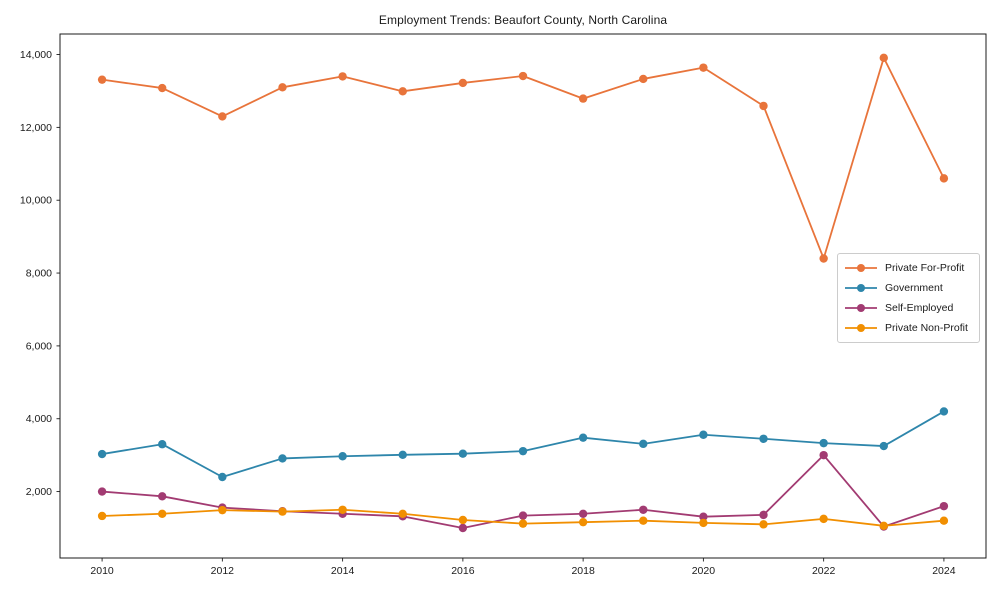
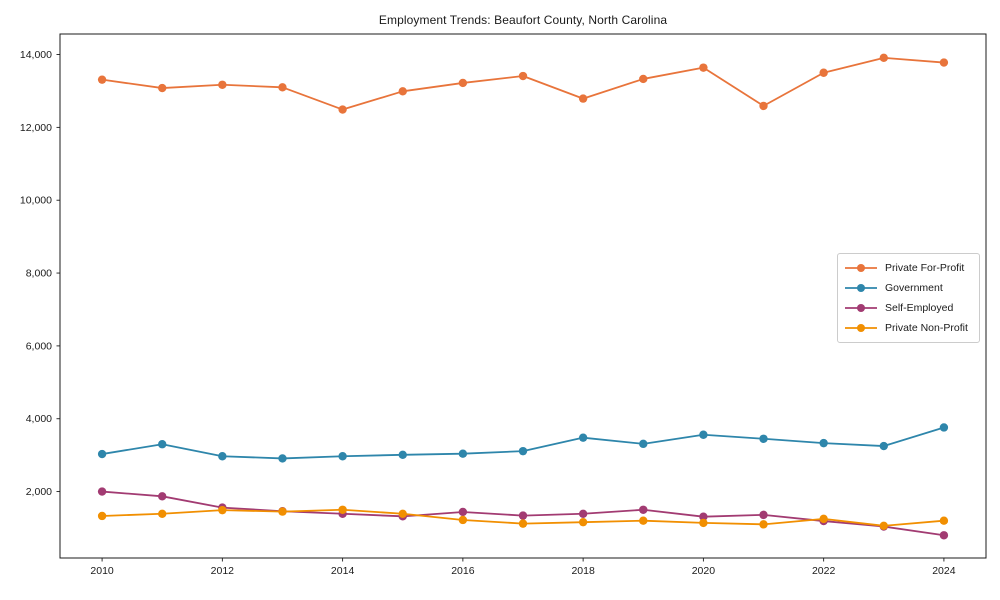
Private For-Profit/2012: 12300 -> 13200
Government/2012: 2400 -> 3000
Private For-Profit/2014: 13400 -> 12500
Self-Employed/2016: 1000 -> 1400
Private For-Profit/2022: 8400 -> 13500
Self-Employed/2022: 3000 -> 1200
Private For-Profit/2024: 10600 -> 13800
Government/2024: 4200 -> 3800
Self-Employed/2024: 1600 -> 800
